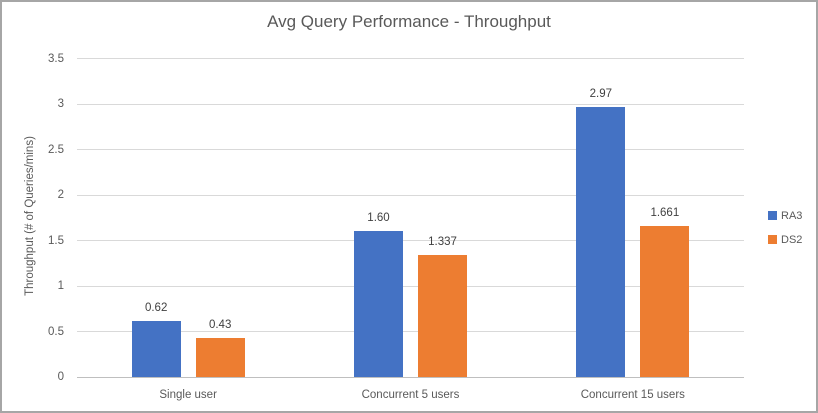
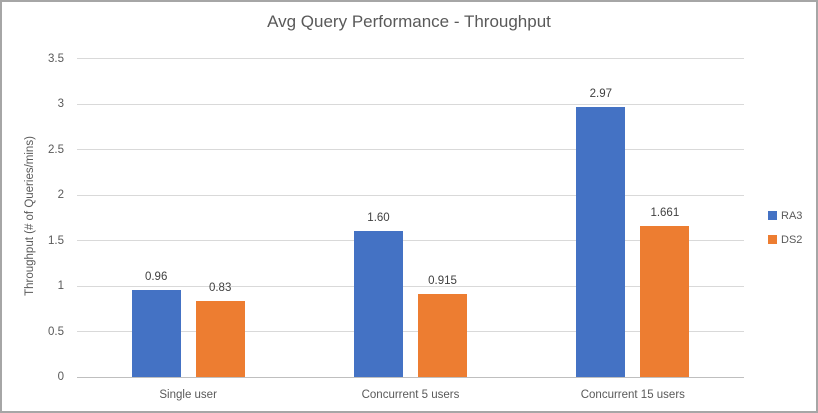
RA3/Single user: 0.62 -> 0.96
DS2/Single user: 0.43 -> 0.83
DS2/Concurrent 5 users: 1.337 -> 0.915
